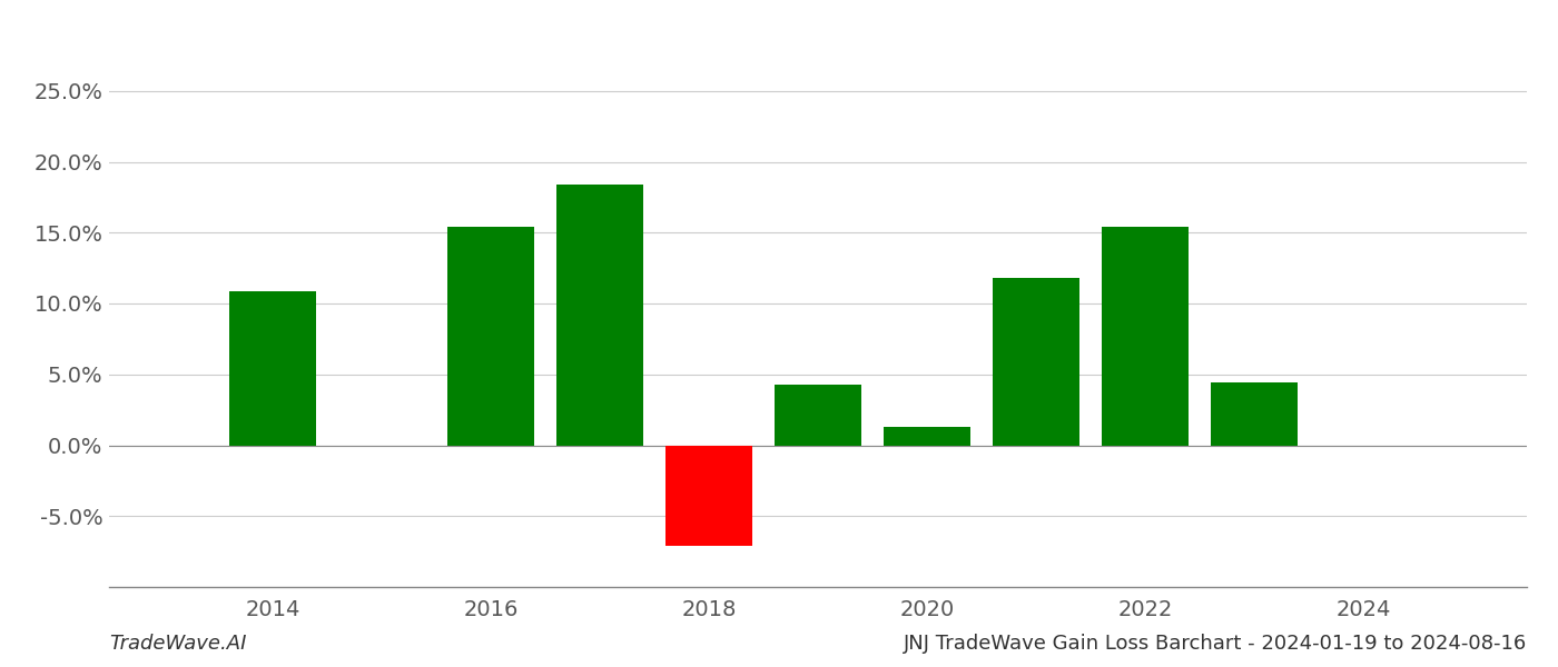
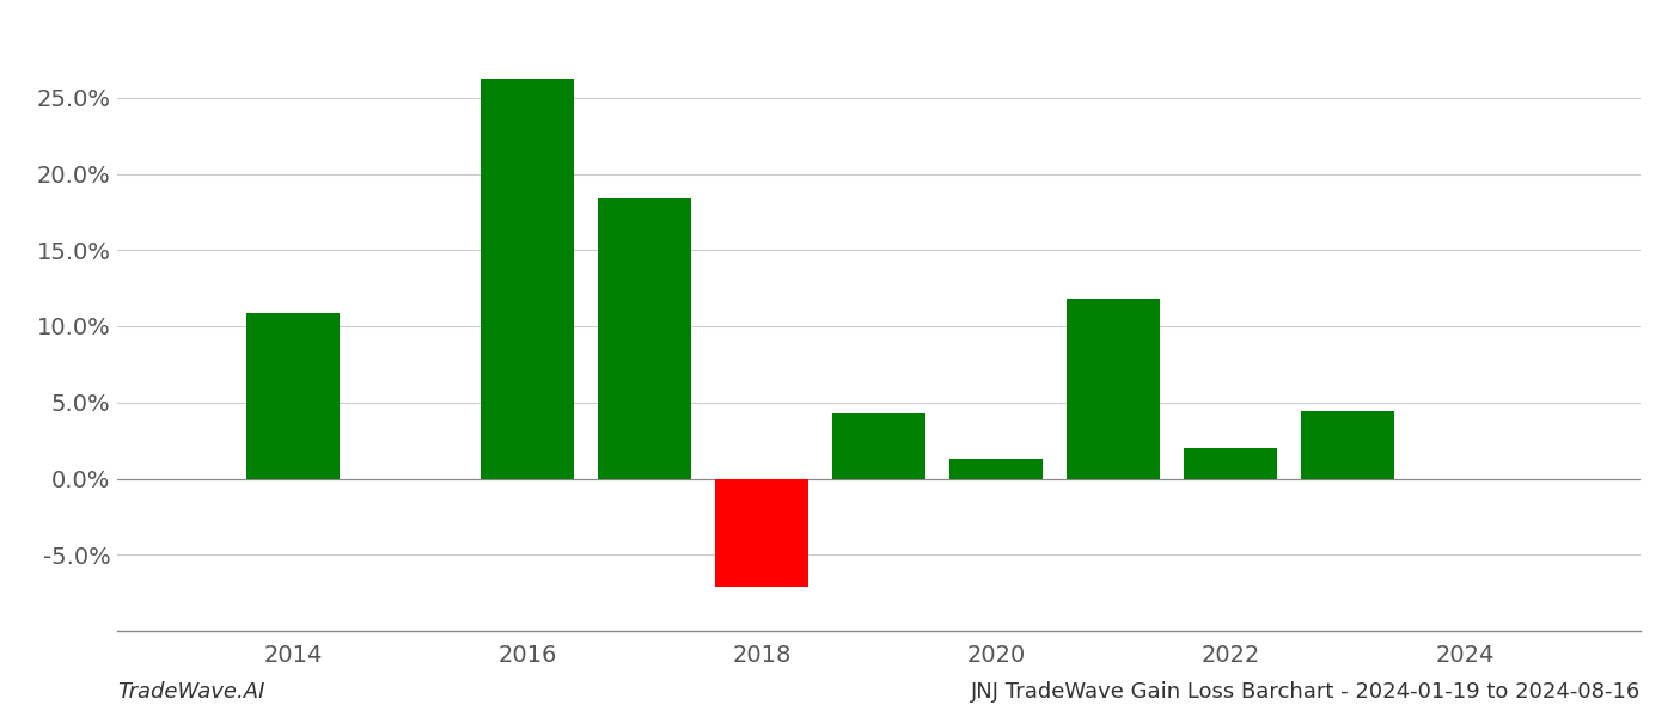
2016: 15.4% -> 26.2%
2022: 15.4% -> 2.0%
